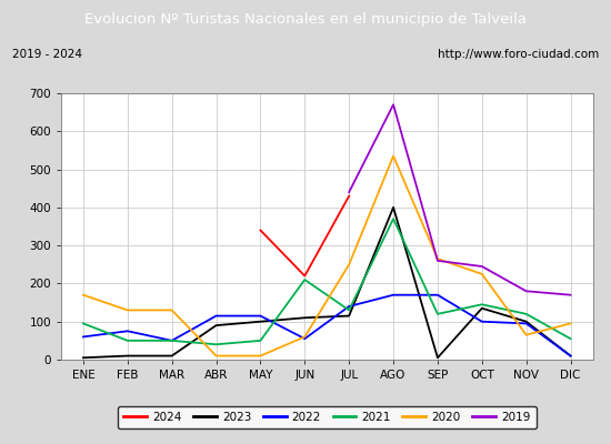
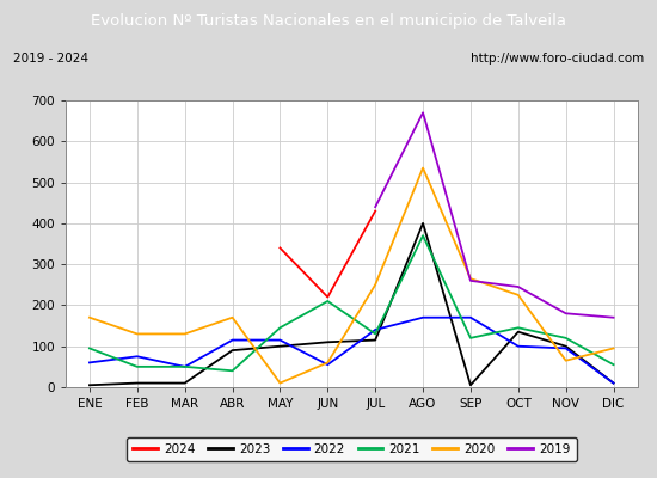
2020/ABR: 10 -> 170
2021/MAY: 50 -> 145
